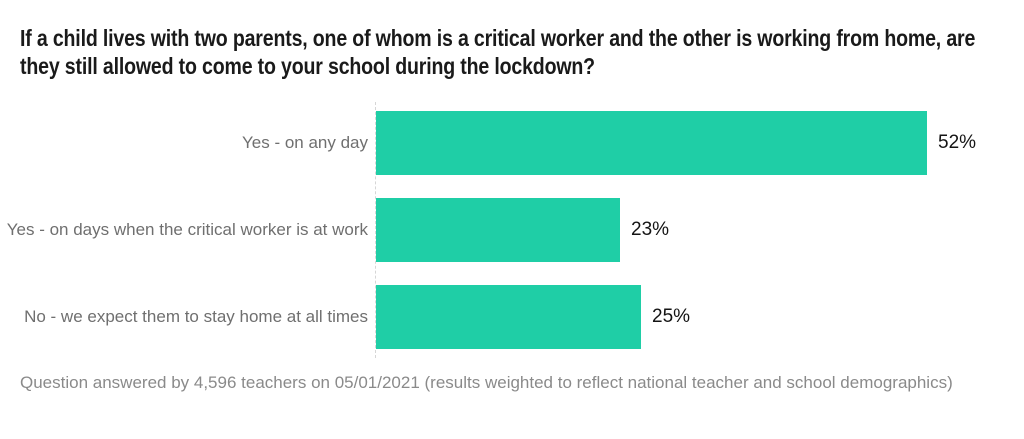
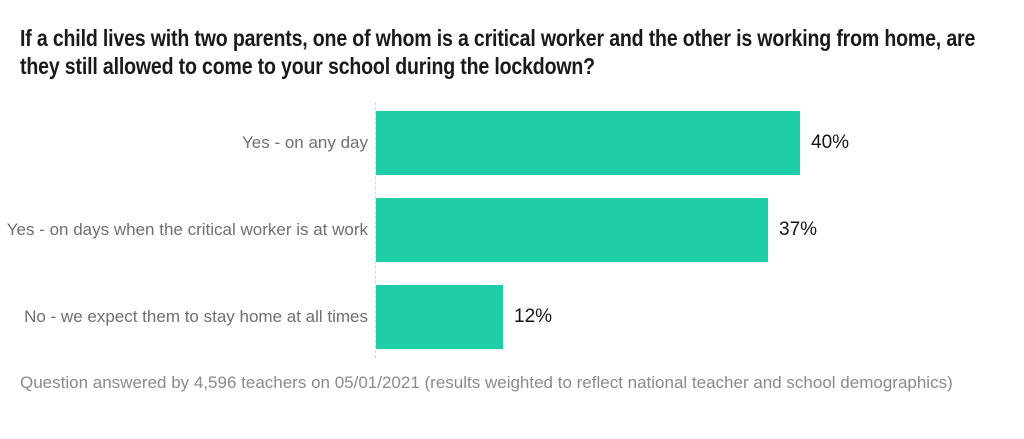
Yes - on any day: 52% -> 40%
Yes - on days when the critical worker is at work: 23% -> 37%
No - we expect them to stay home at all times: 25% -> 12%
